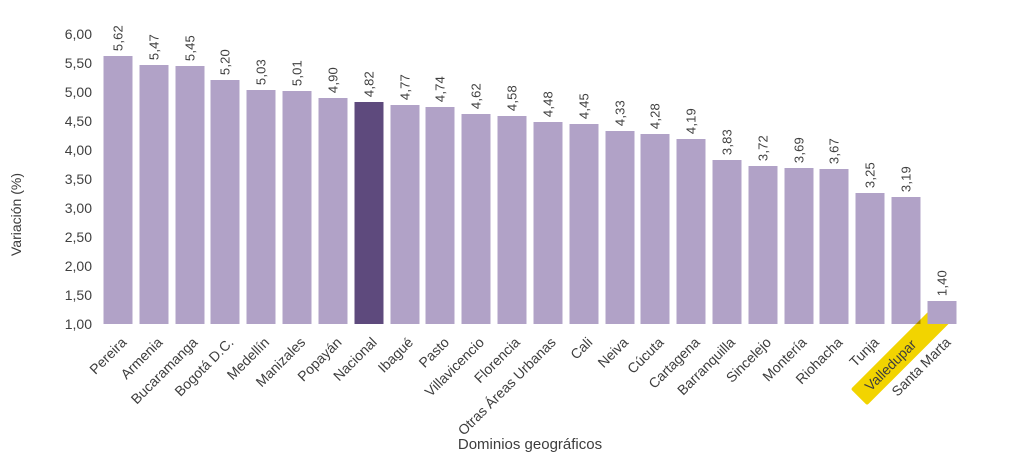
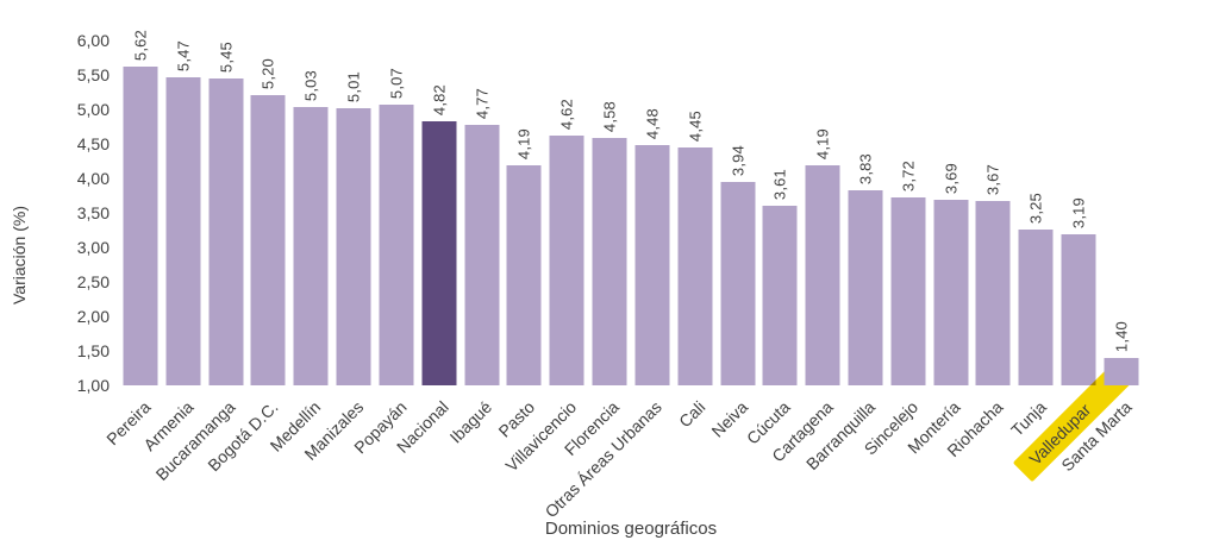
Popayán: 4,90 -> 5,07
Pasto: 4,74 -> 4,19
Neiva: 4,33 -> 3,94
Cúcuta: 4,28 -> 3,61
